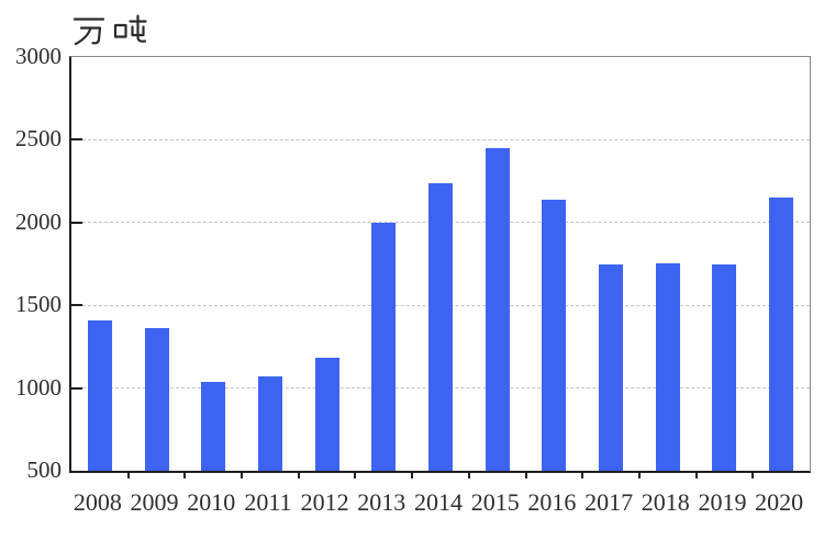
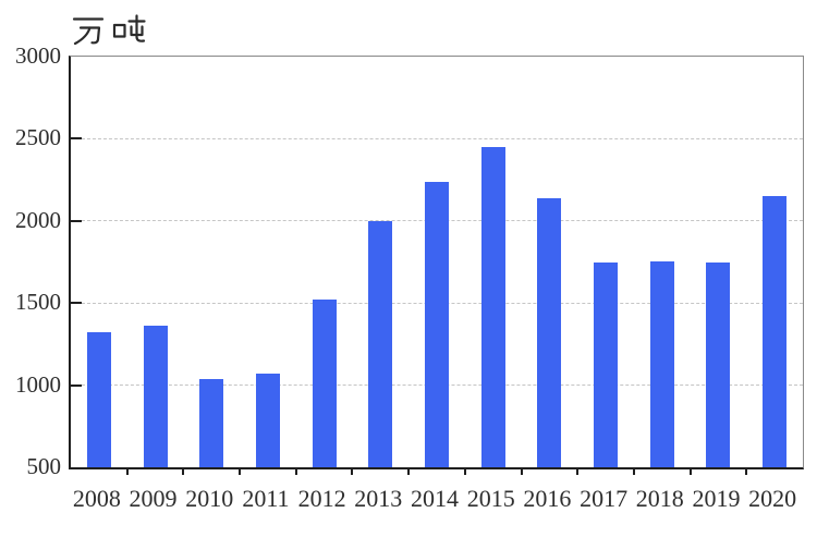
2008: 1410 -> 1320
2012: 1180 -> 1520
